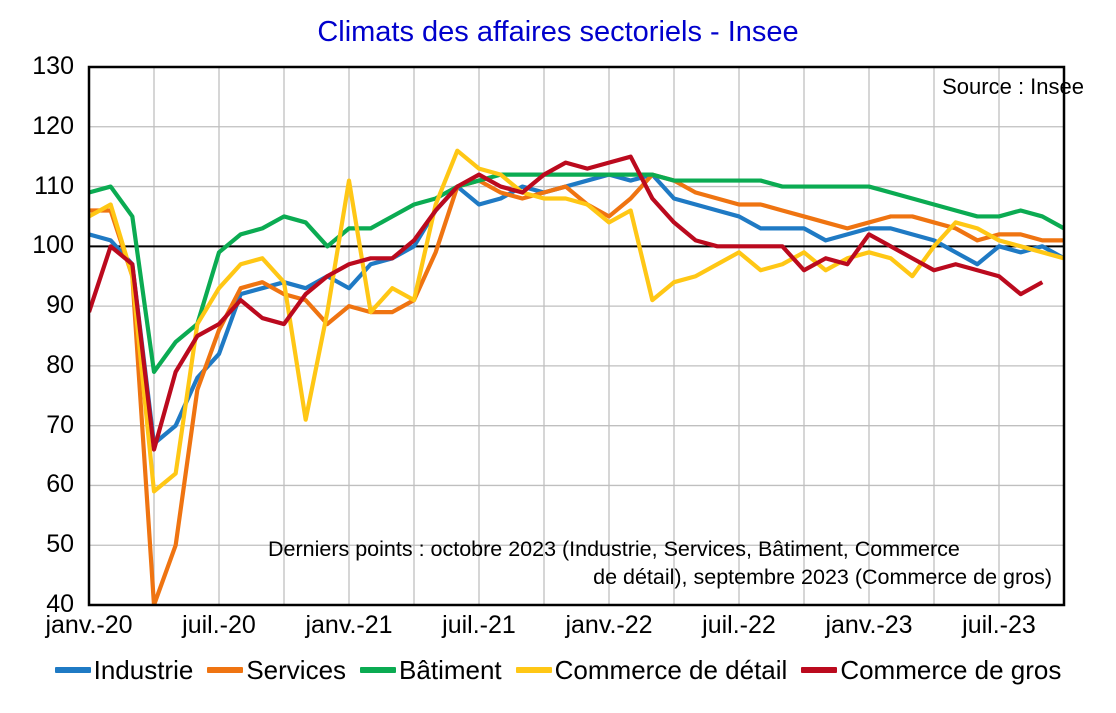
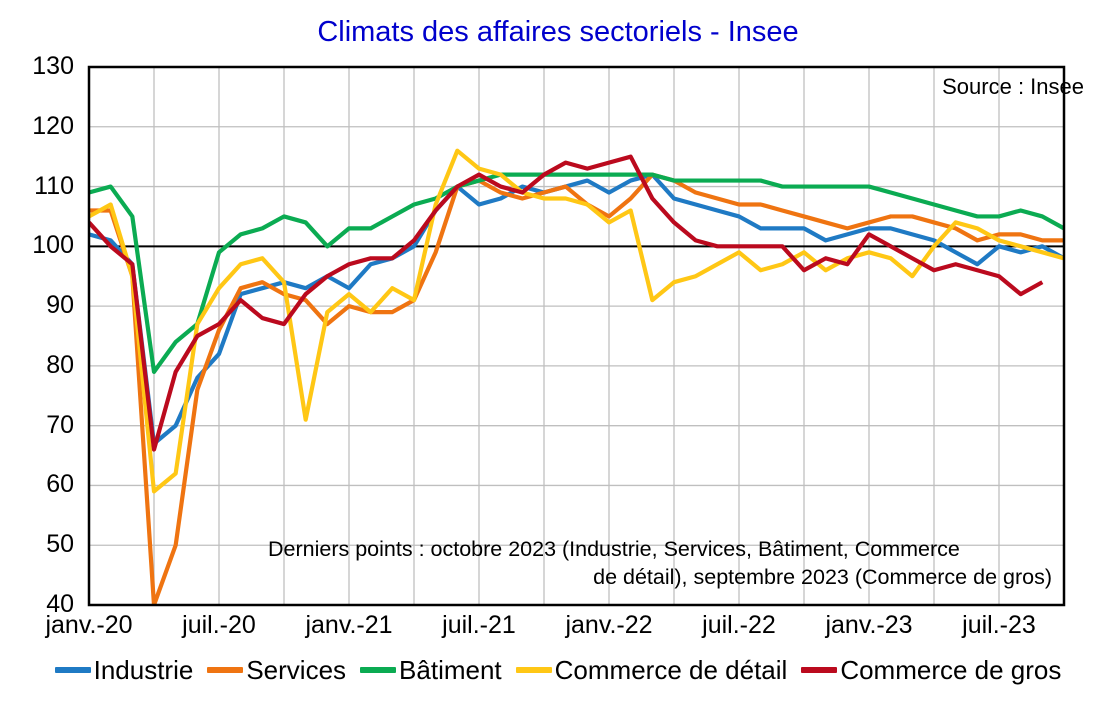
Commerce de gros/janv.-20: 89 -> 104
Commerce de détail/janv.-21: 111 -> 92
Industrie/janv.-22: 112 -> 109
